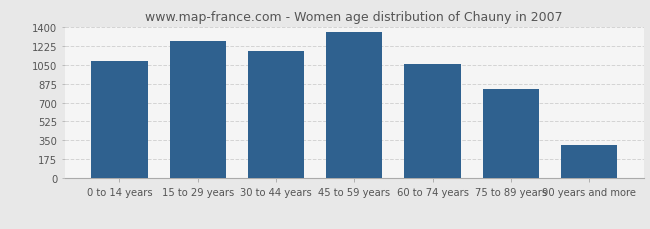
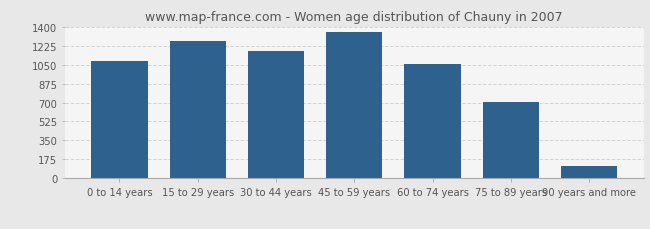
75 to 89 years: 820 -> 700
90 years and more: 310 -> 120
